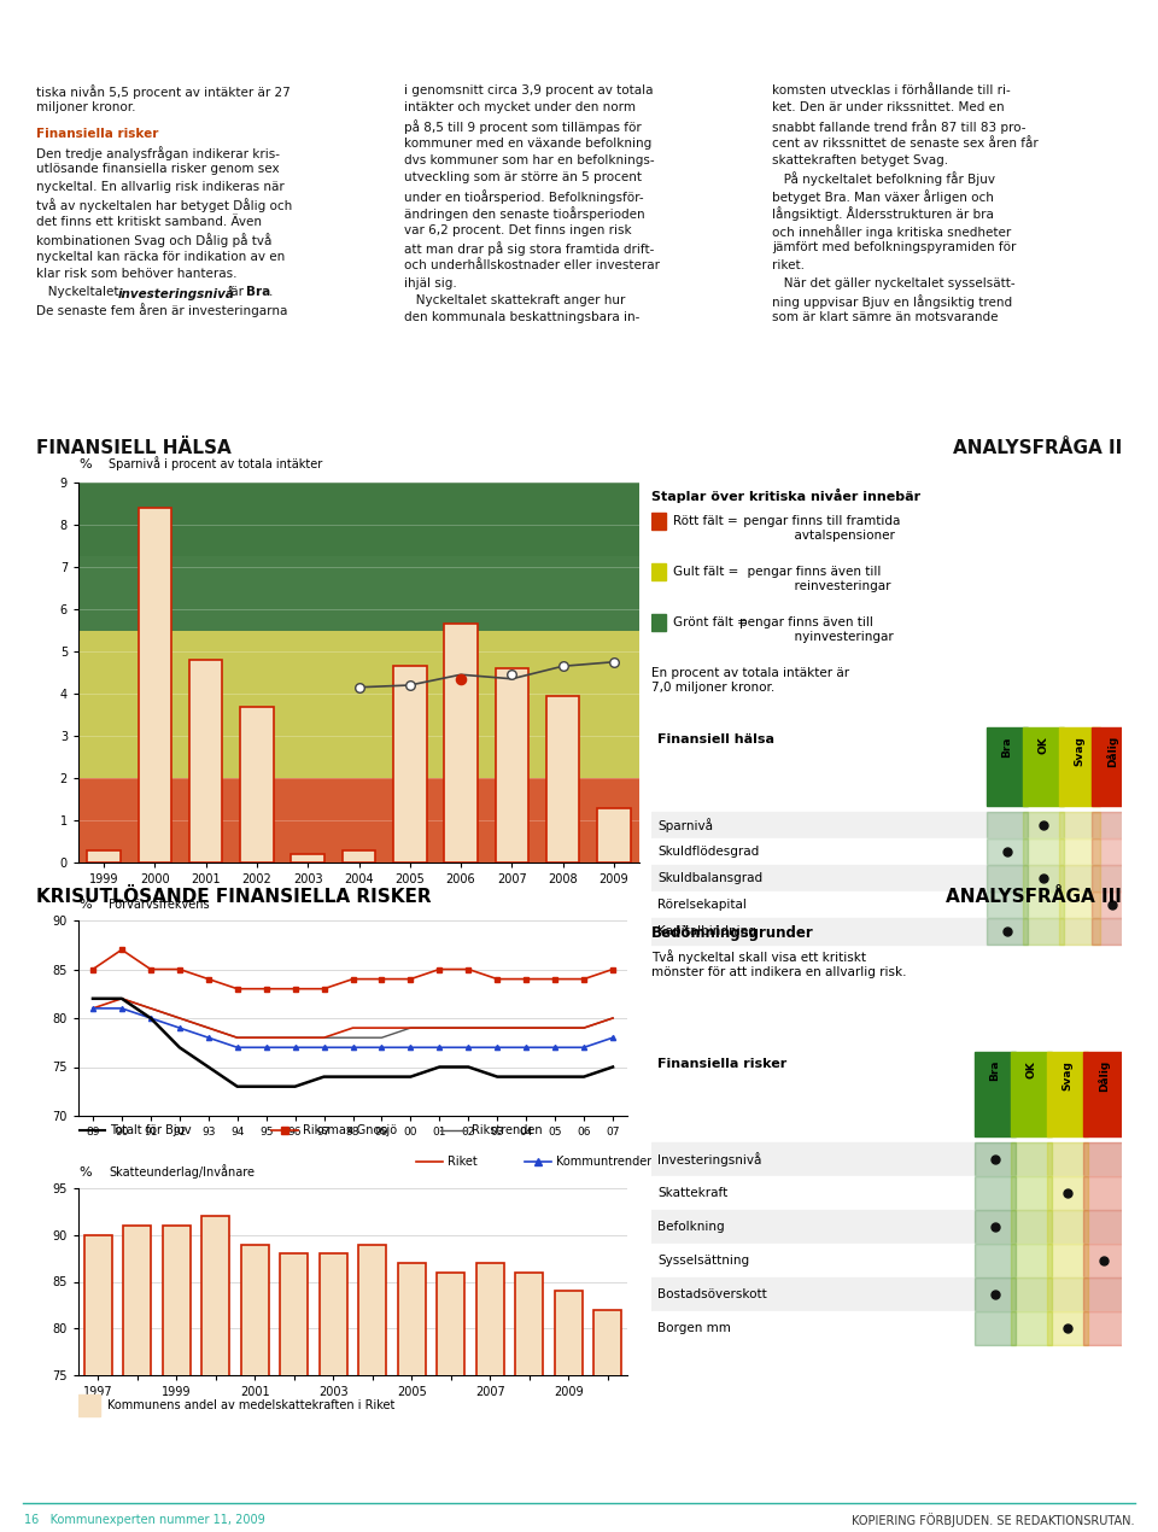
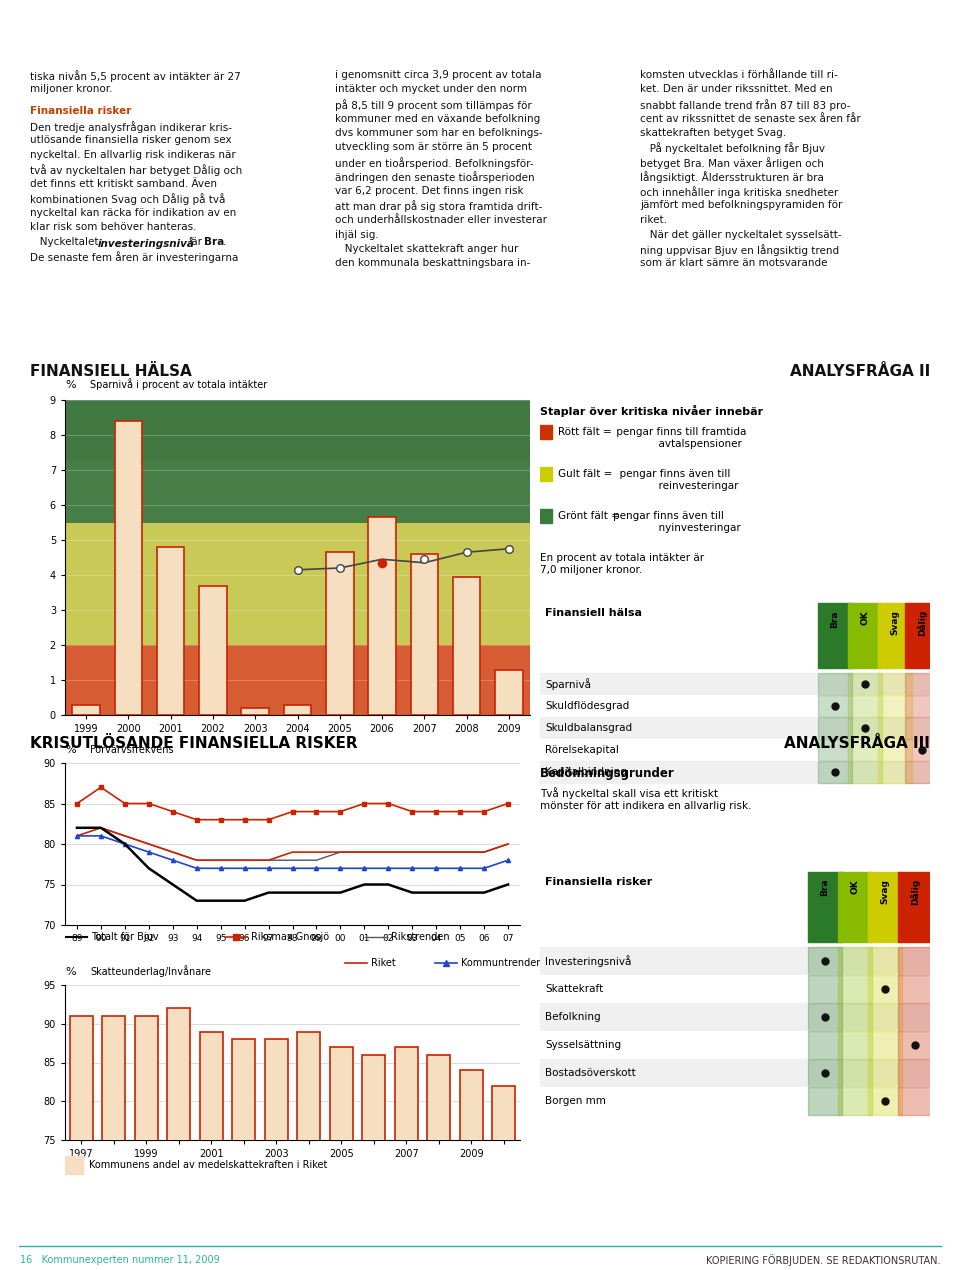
1997: 90 -> 91
